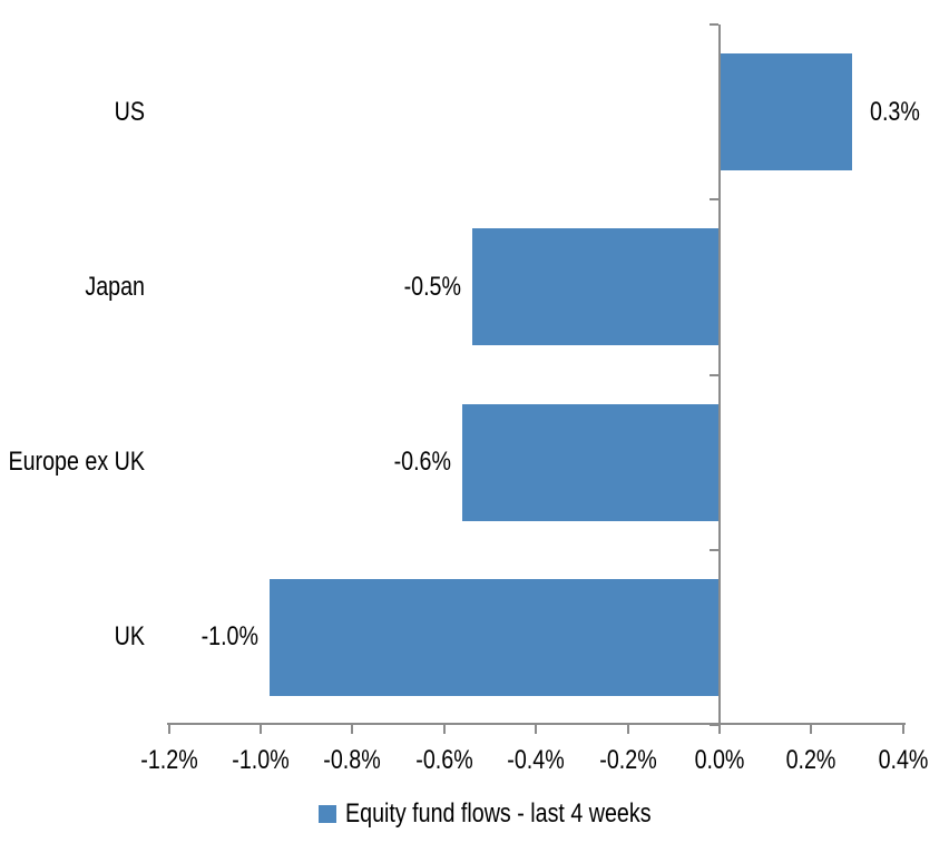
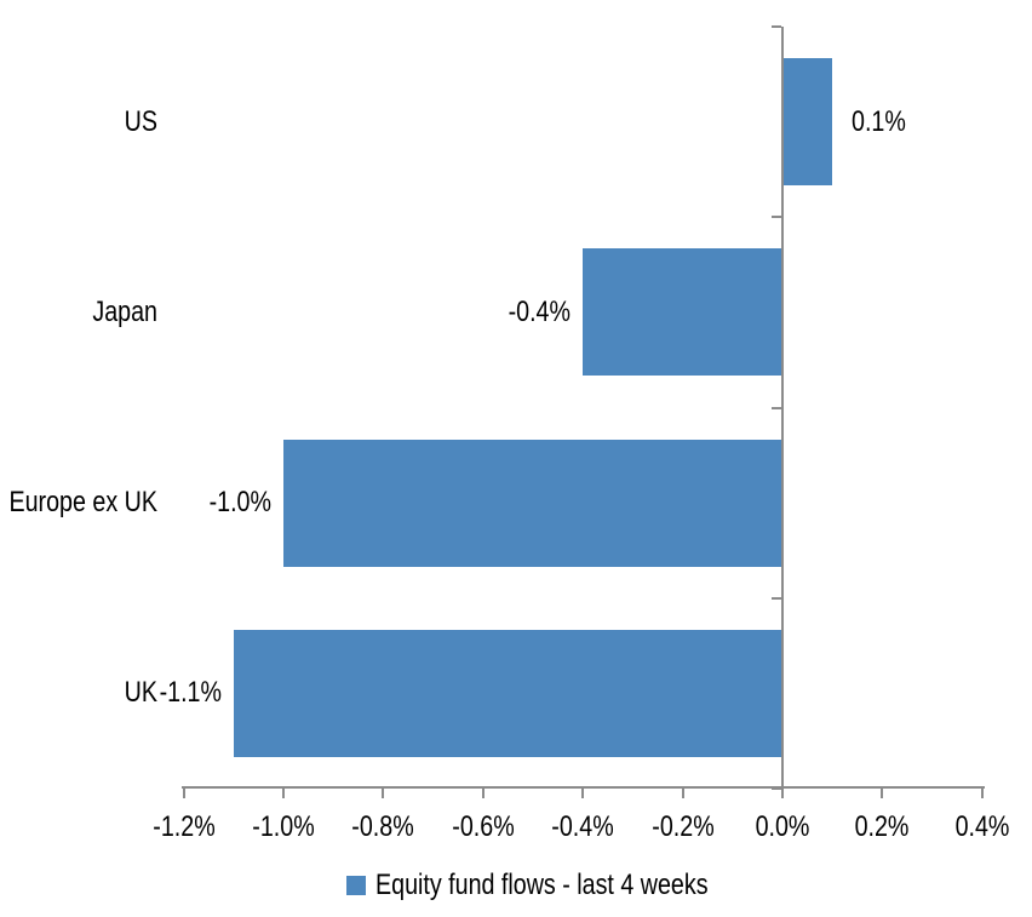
US: 0.3% -> 0.1%
Japan: -0.5% -> -0.4%
Europe ex UK: -0.6% -> -1.0%
UK: -1.0% -> -1.1%
